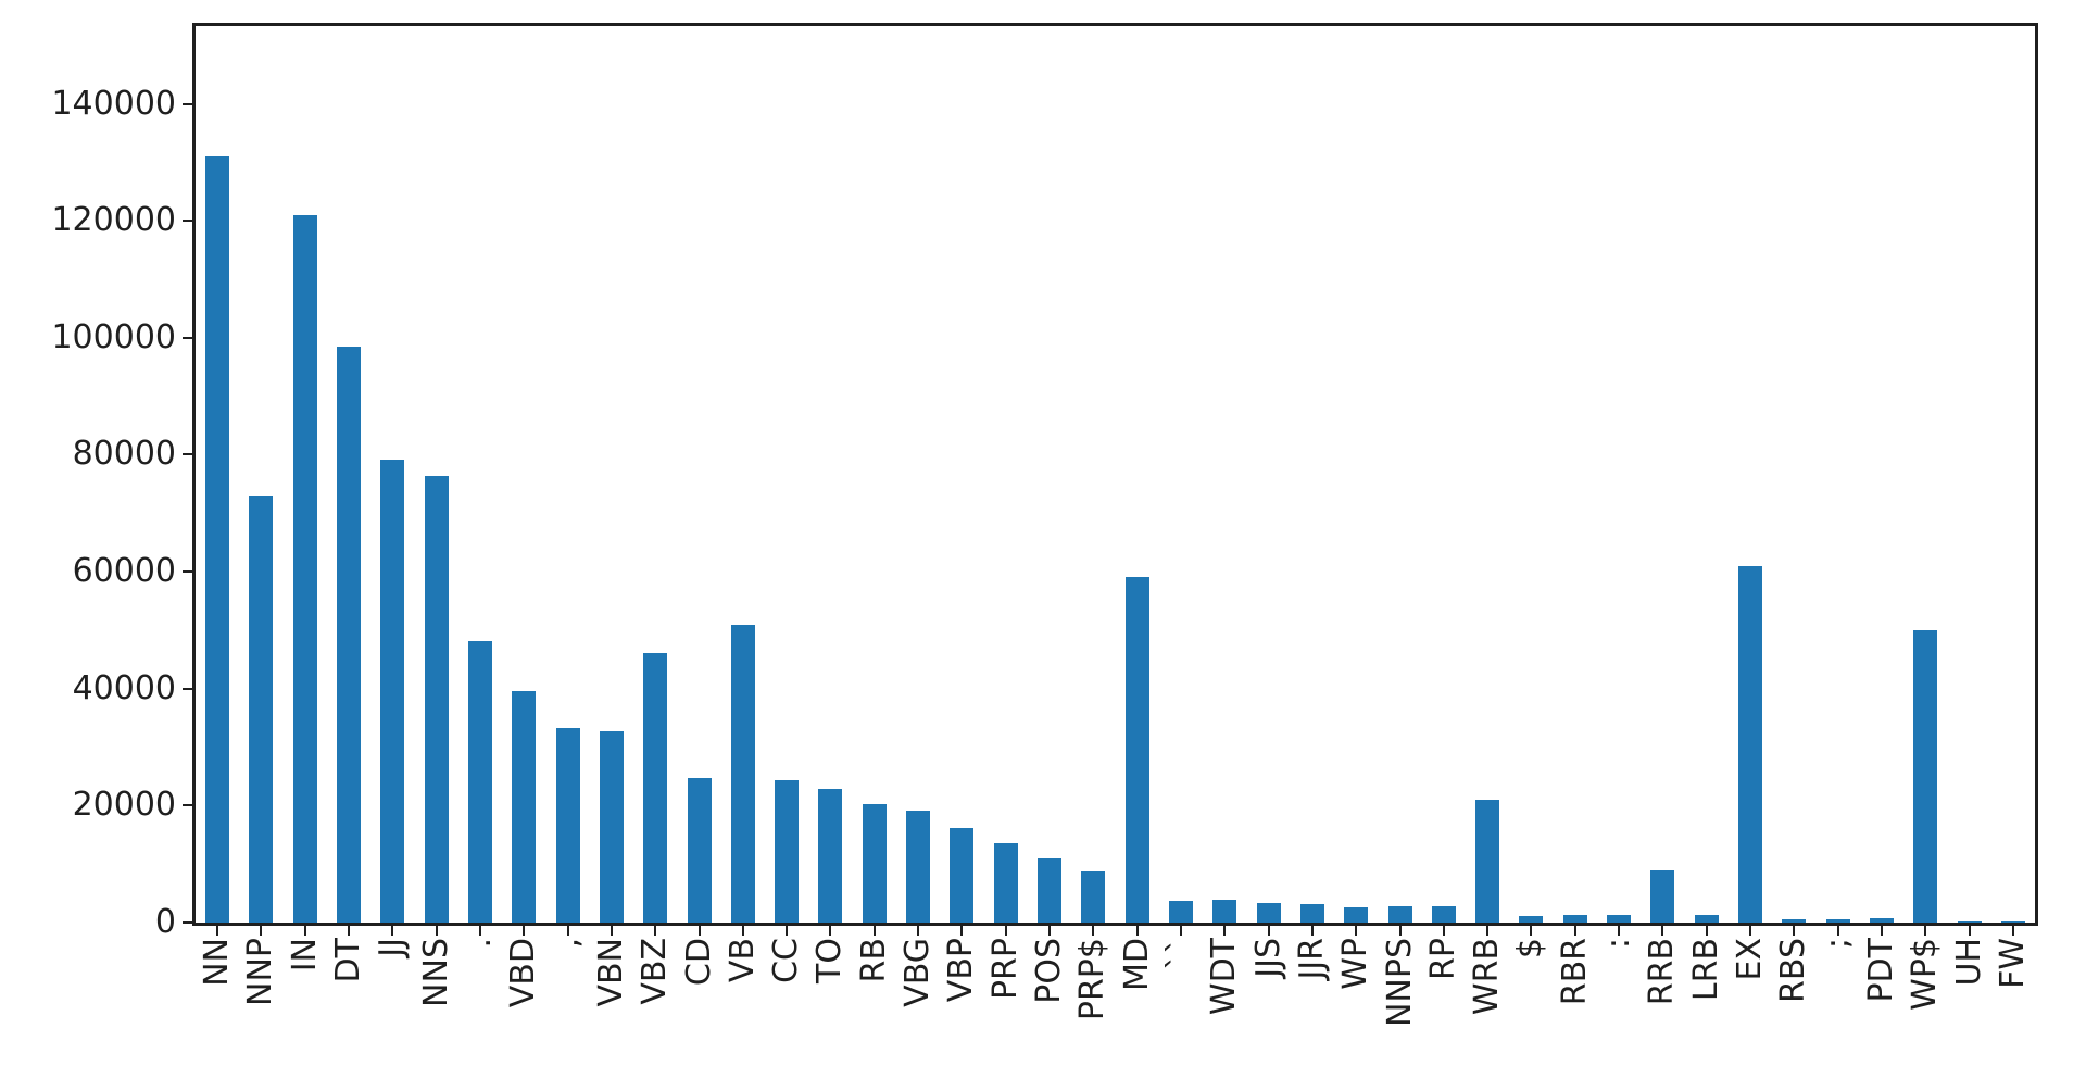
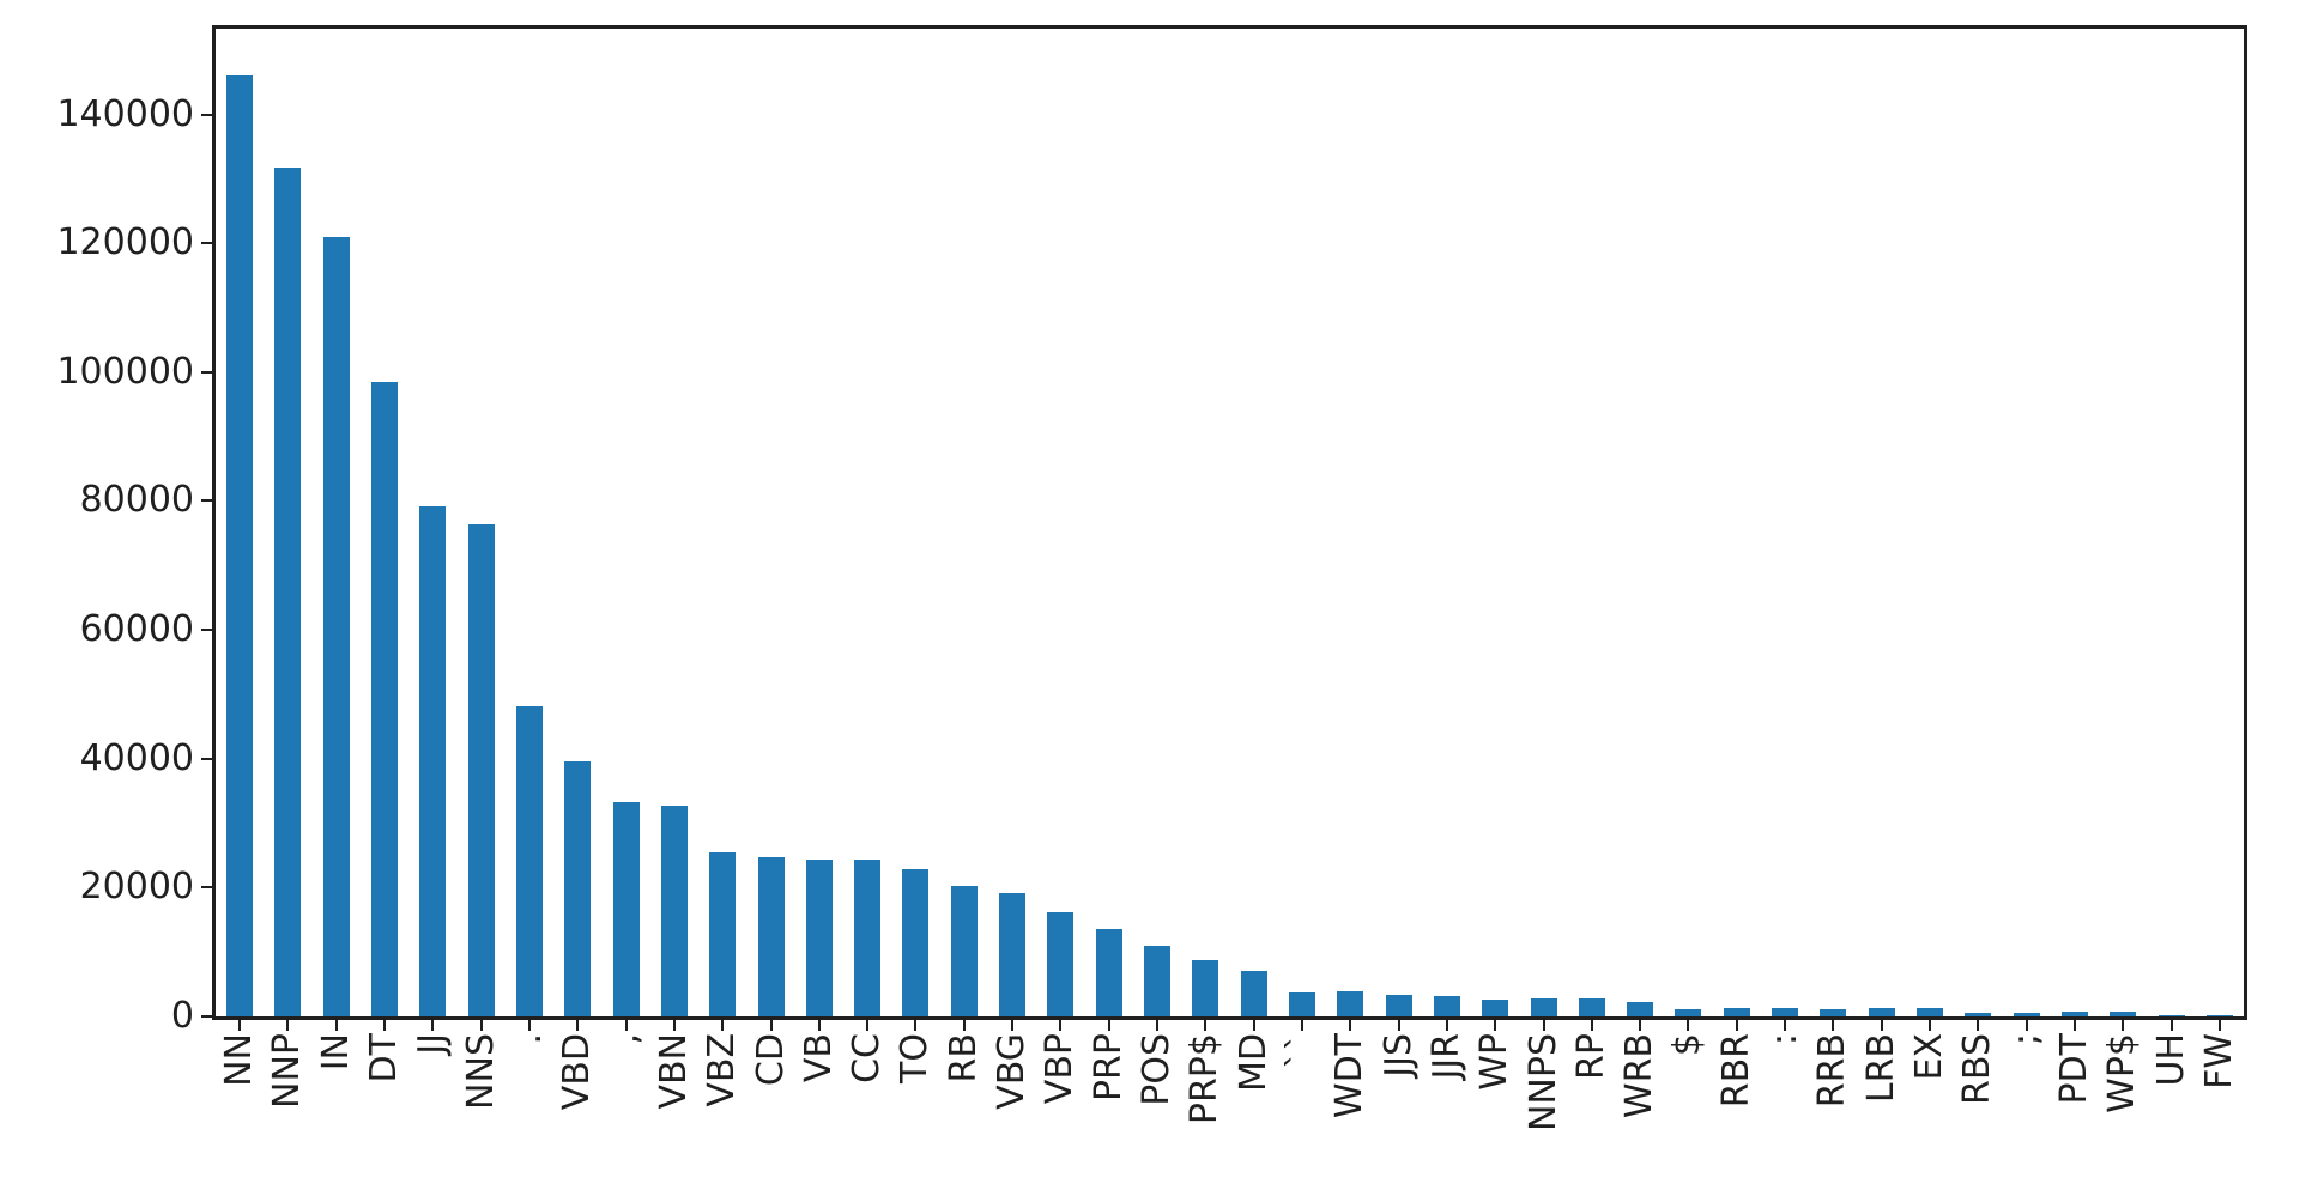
NN: 131000 -> 146000
NNP: 73000 -> 132000
VBZ: 46000 -> 25000
VB: 51000 -> 24000
MD: 59000 -> 7000
WRB: 21000 -> 2000
RRB: 9000 -> 1000
EX: 61000 -> 1000
WP$: 50000 -> 1000
